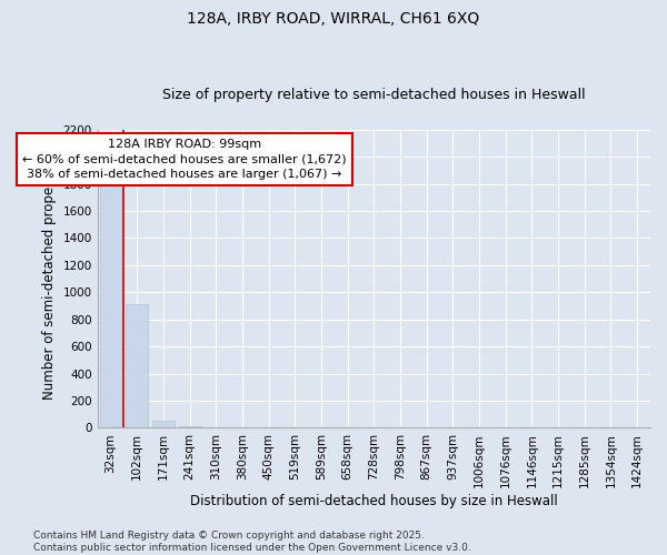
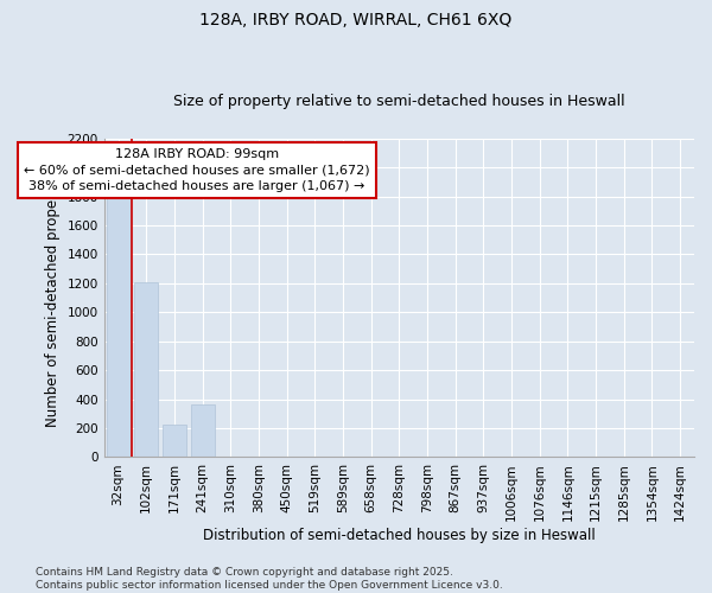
102sqm: 910 -> 1210
171sqm: 60 -> 220
241sqm: 10 -> 360
